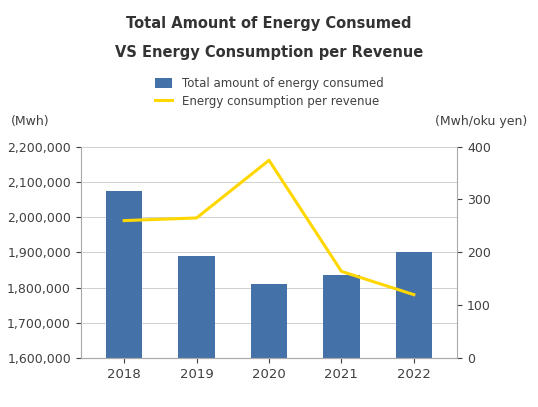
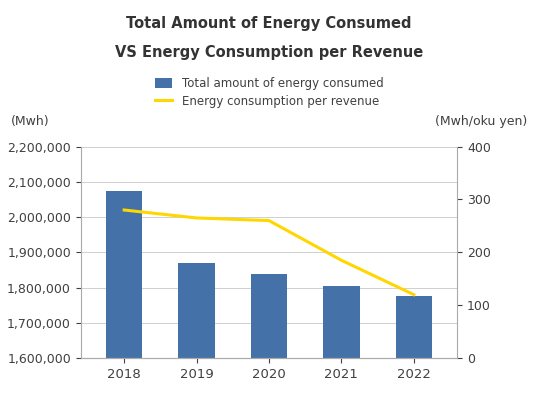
Energy consumption per revenue/2018: 260 -> 280
Total amount of energy consumed/2019: 1,890,000 -> 1,870,000
Total amount of energy consumed/2020: 1,810,000 -> 1,840,000
Energy consumption per revenue/2020: 374 -> 260
Total amount of energy consumed/2021: 1,835,000 -> 1,805,000
Energy consumption per revenue/2021: 164 -> 185
Total amount of energy consumed/2022: 1,900,000 -> 1,775,000
